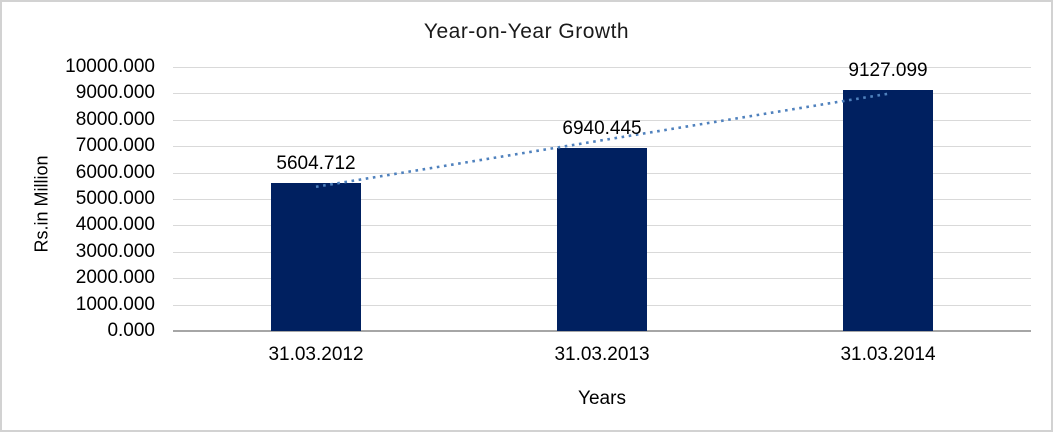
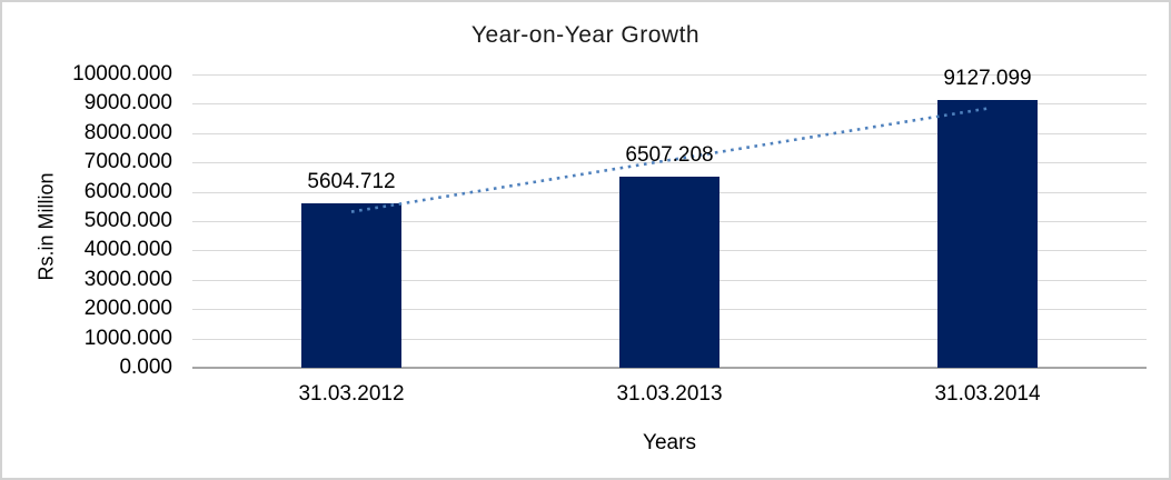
31.03.2013: 6940.445 -> 6507.208
